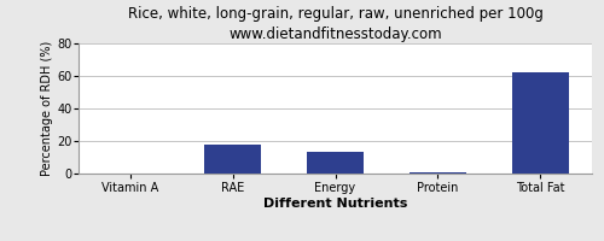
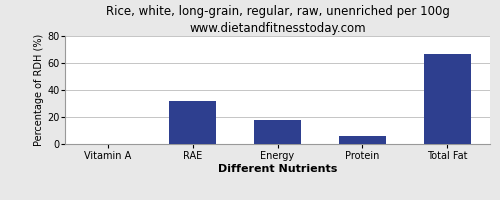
RAE: 18 -> 32
Energy: 13 -> 18
Protein: 1 -> 6
Total Fat: 62 -> 67
